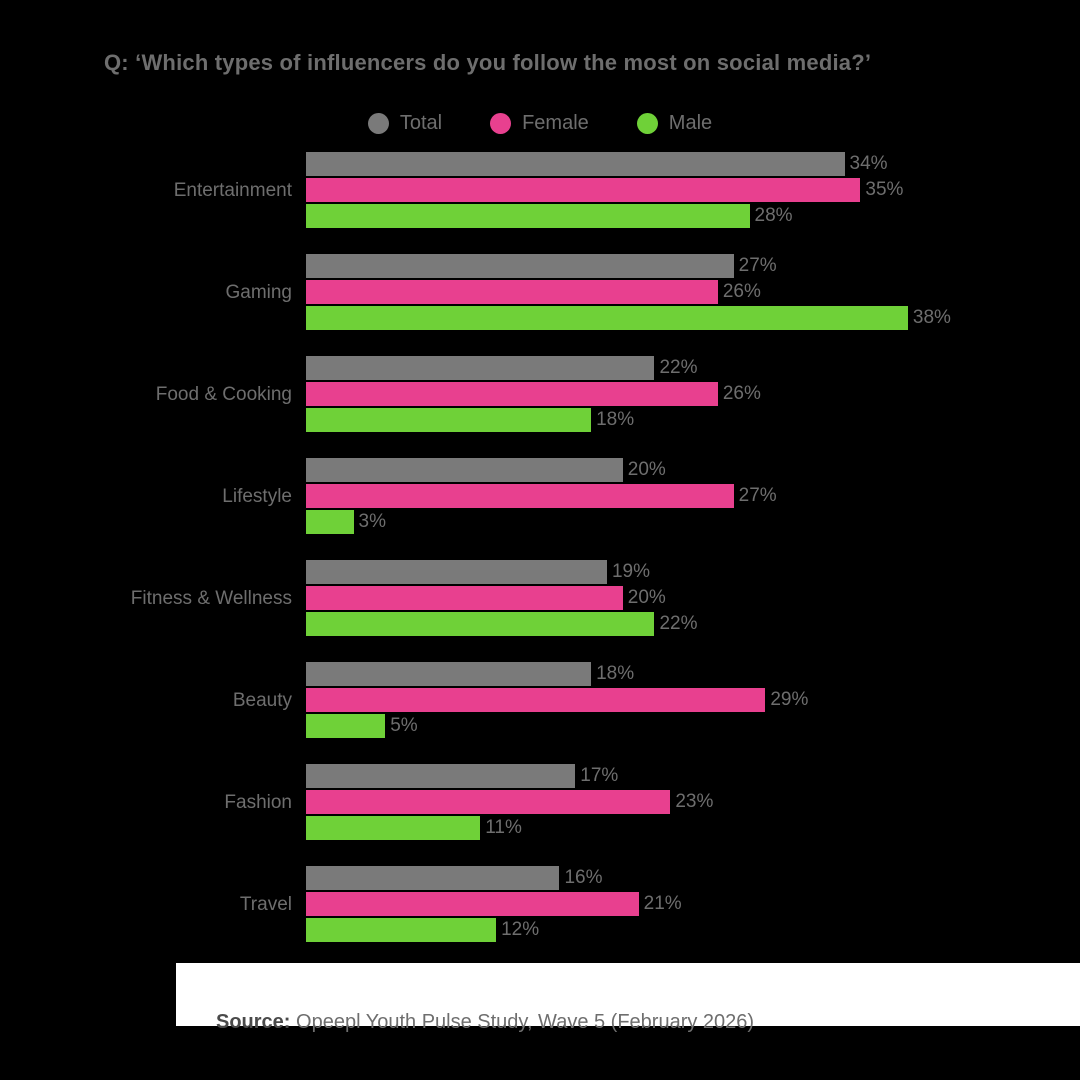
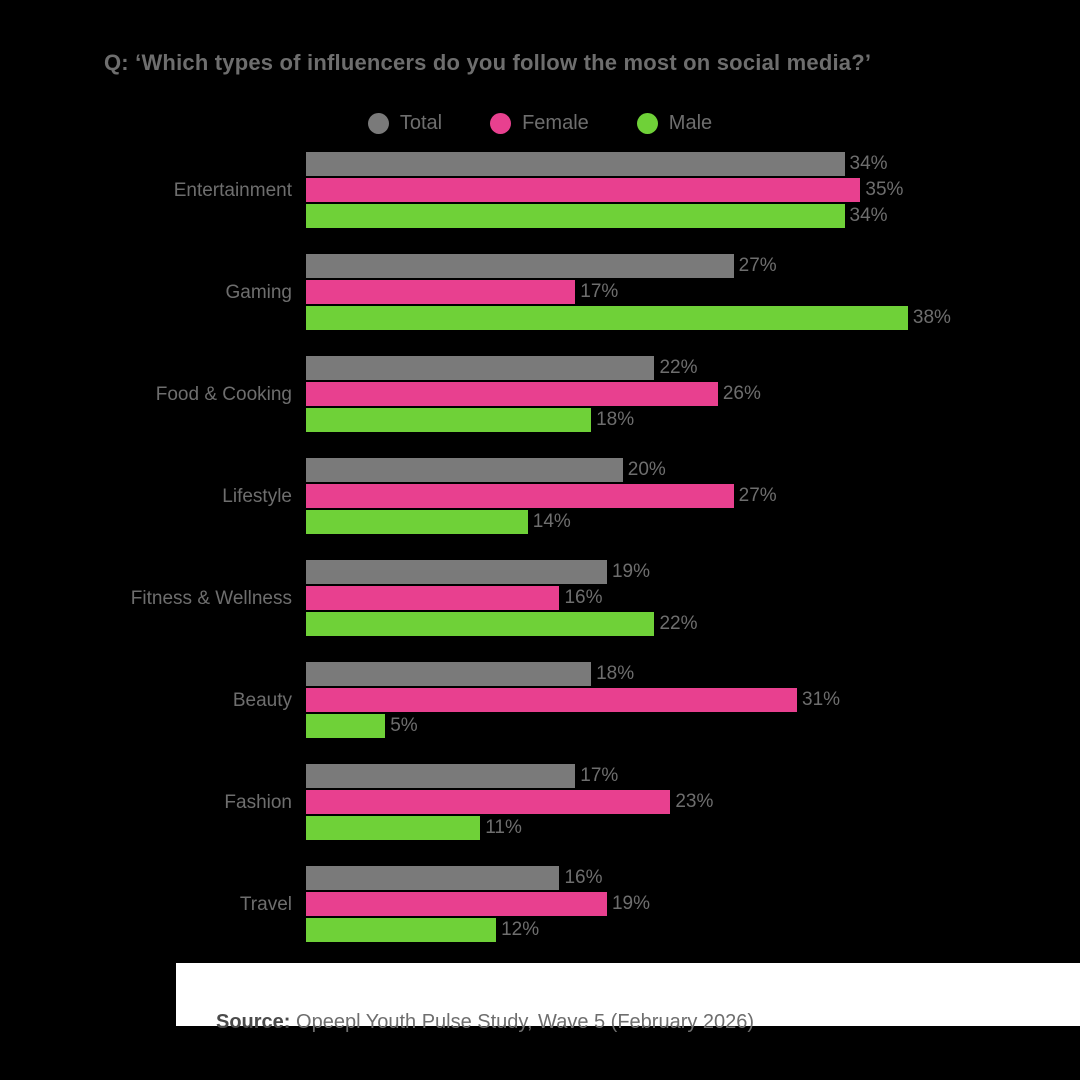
Male/Entertainment: 28% -> 34%
Female/Gaming: 26% -> 17%
Male/Lifestyle: 3% -> 14%
Female/Fitness & Wellness: 20% -> 16%
Female/Beauty: 29% -> 31%
Female/Travel: 21% -> 19%
